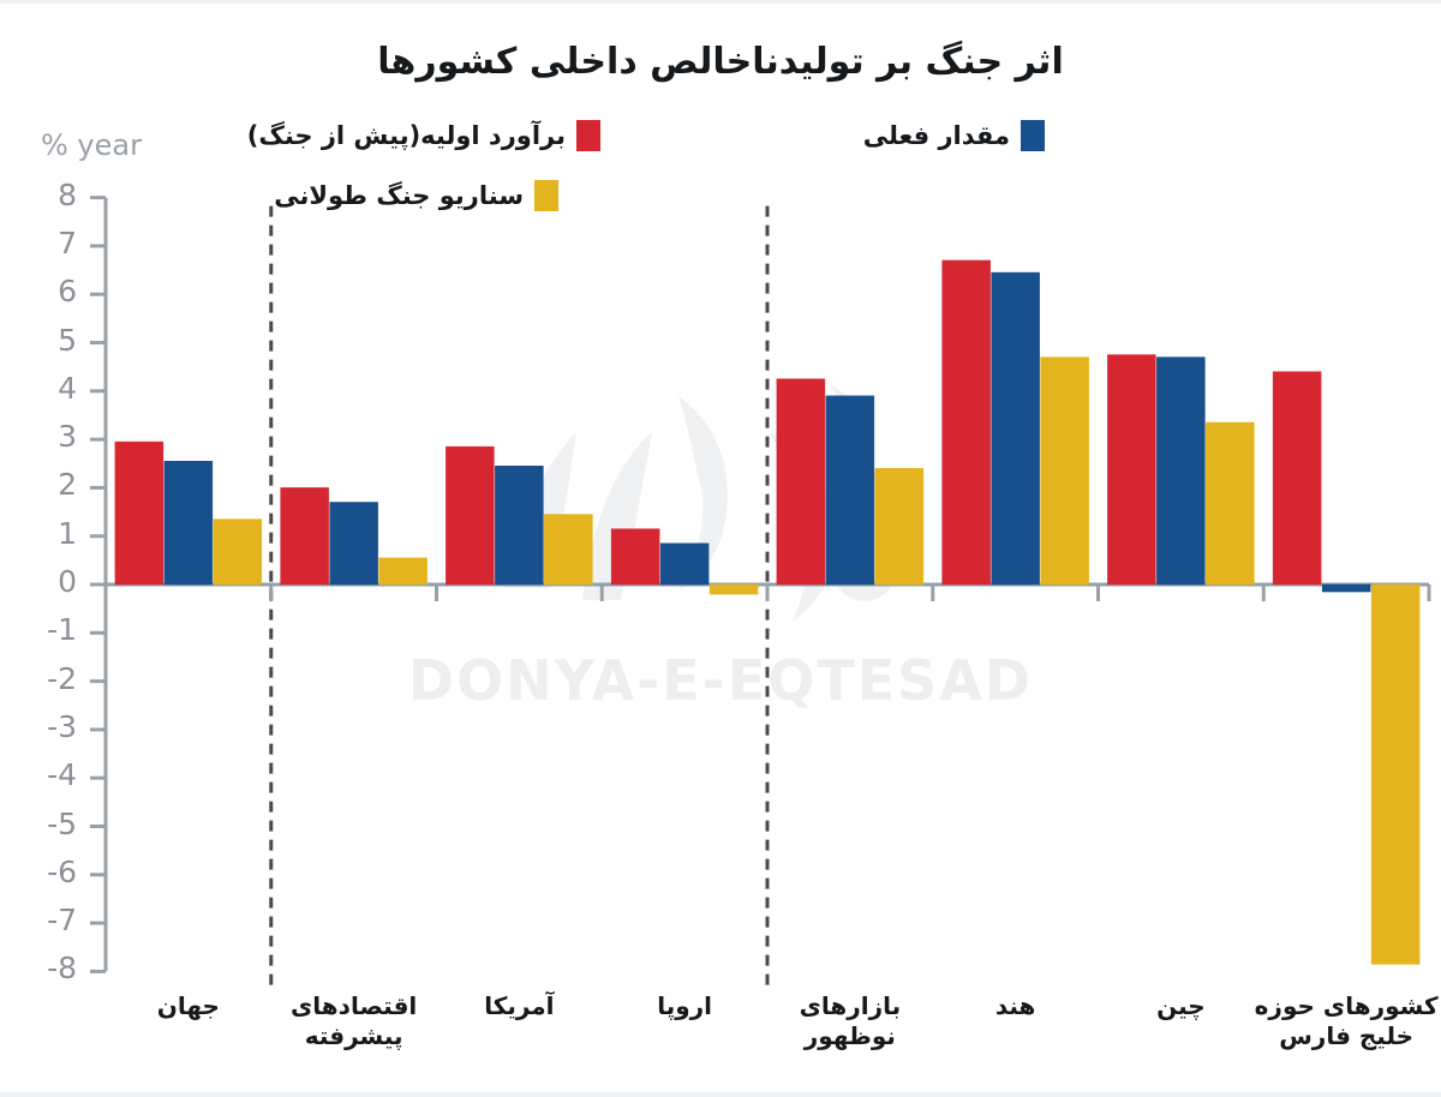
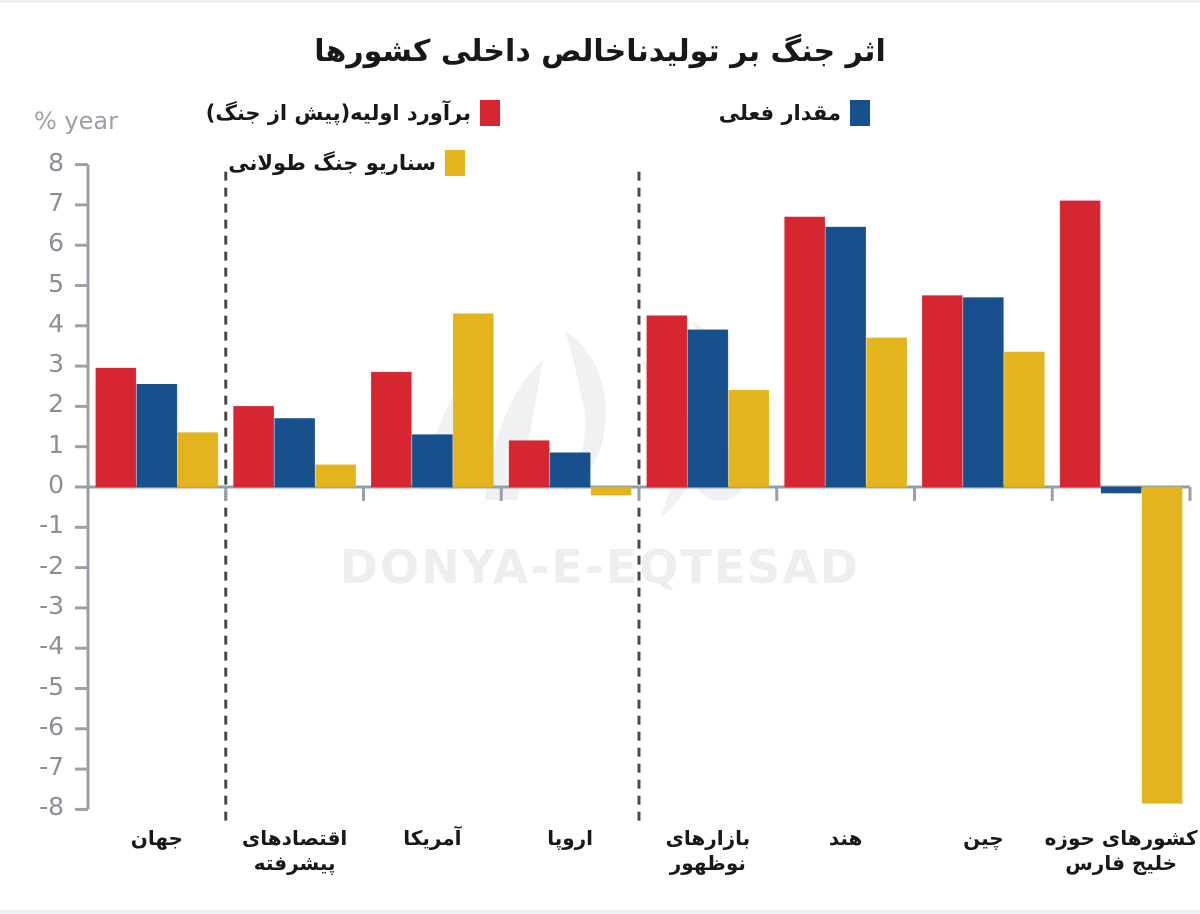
مقدار فعلی/آمریکا: 2.5 -> 1.3
سناریو جنگ طولانی/آمریکا: 1.4 -> 4.3
سناریو جنگ طولانی/هند: 4.7 -> 3.7
برآورد اولیه(پیش از جنگ)/کشورهای حوزه خلیج فارس: 4.4 -> 7.1
